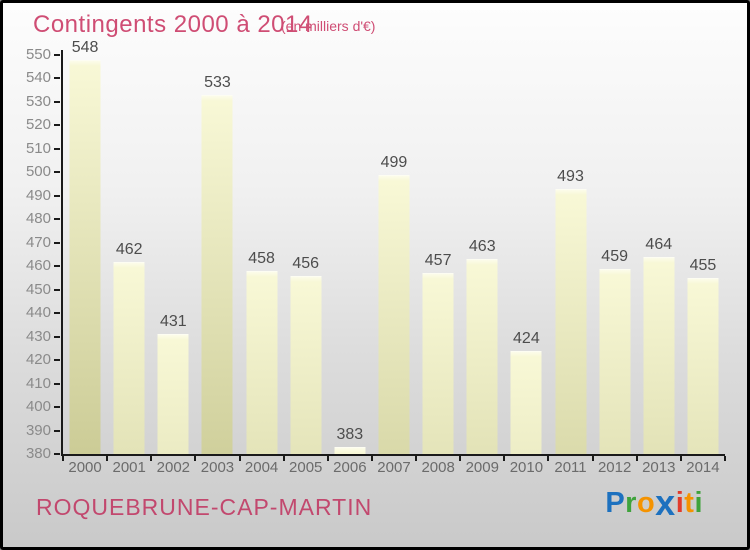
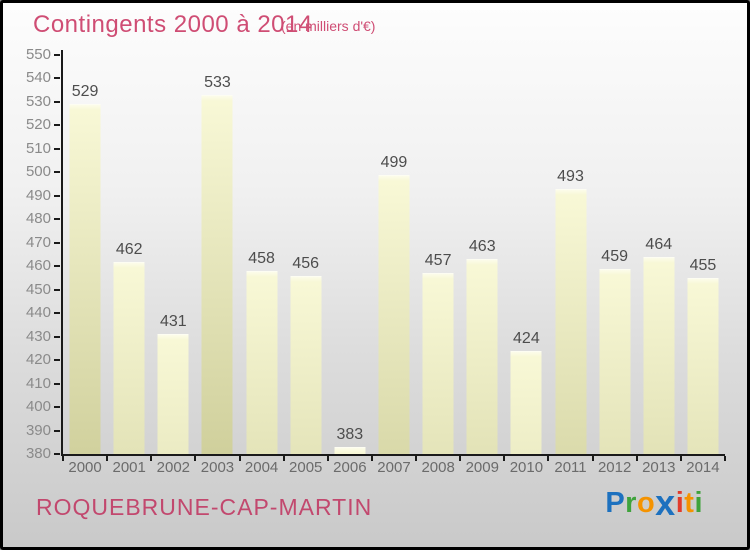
2000: 548 -> 529
